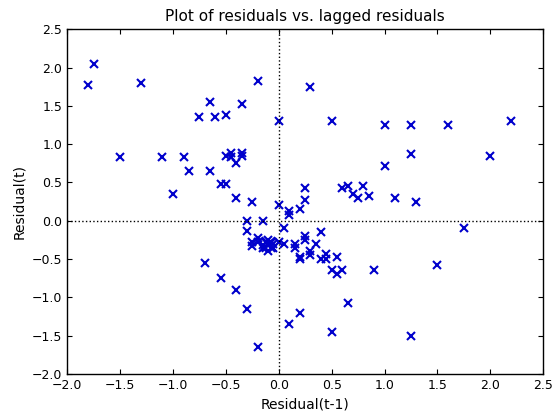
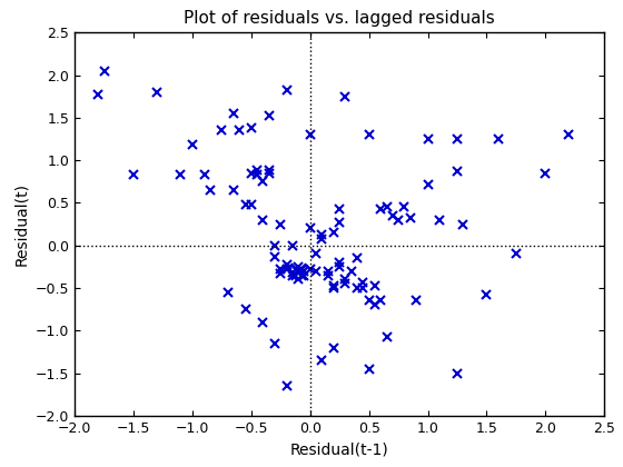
−1.0: 0.35 -> 1.18
